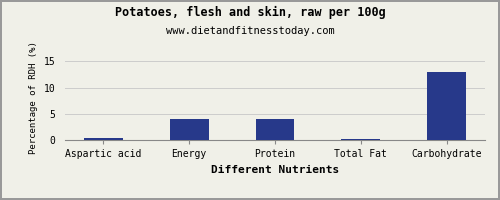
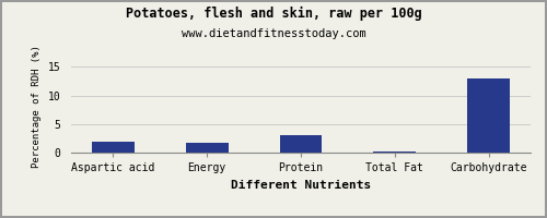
Aspartic acid: 0.3 -> 2.0
Energy: 4.0 -> 1.8
Protein: 4.0 -> 3.0
